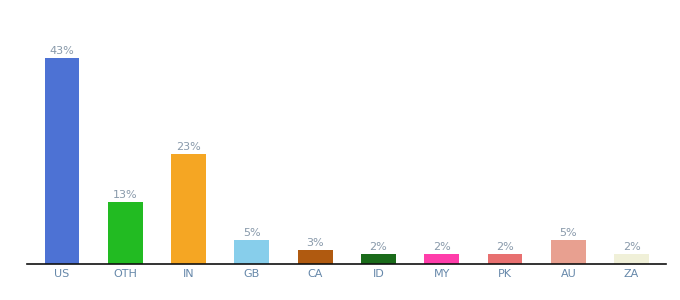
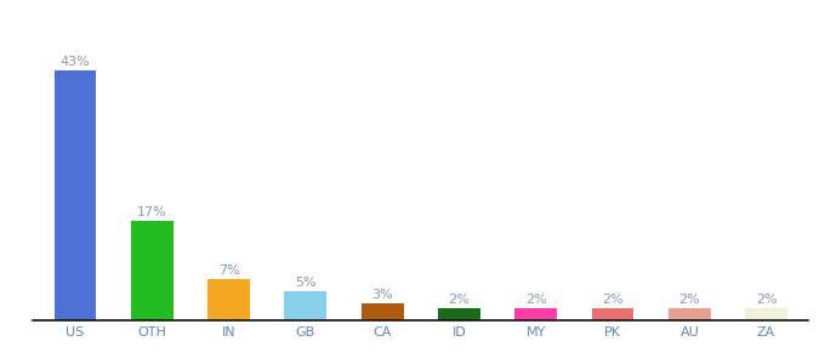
OTH: 13% -> 17%
IN: 23% -> 7%
AU: 5% -> 2%
